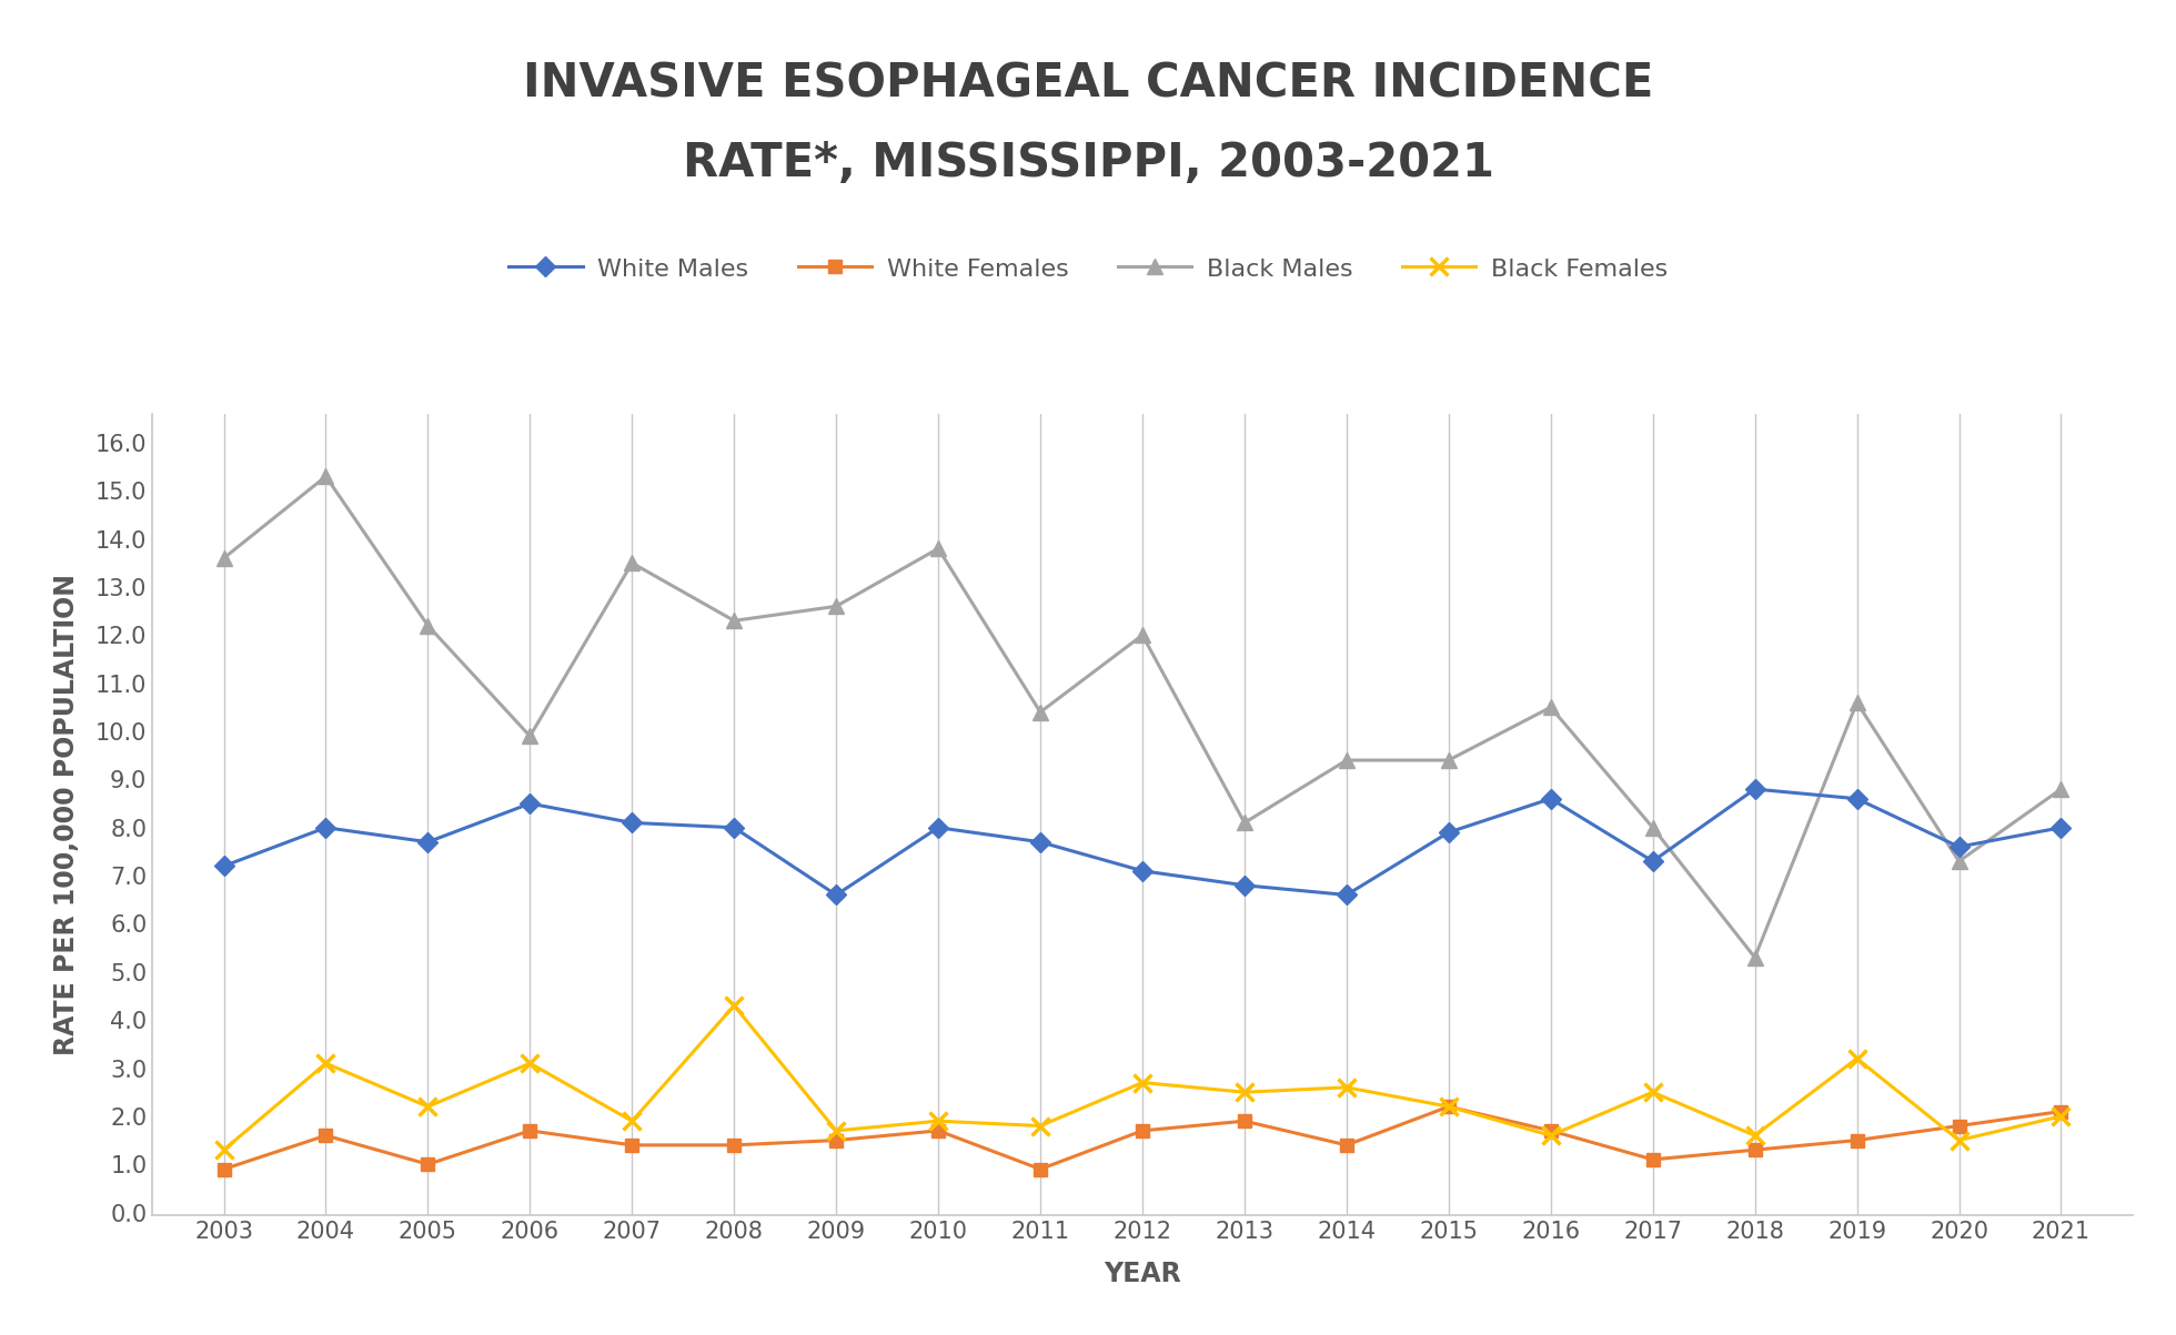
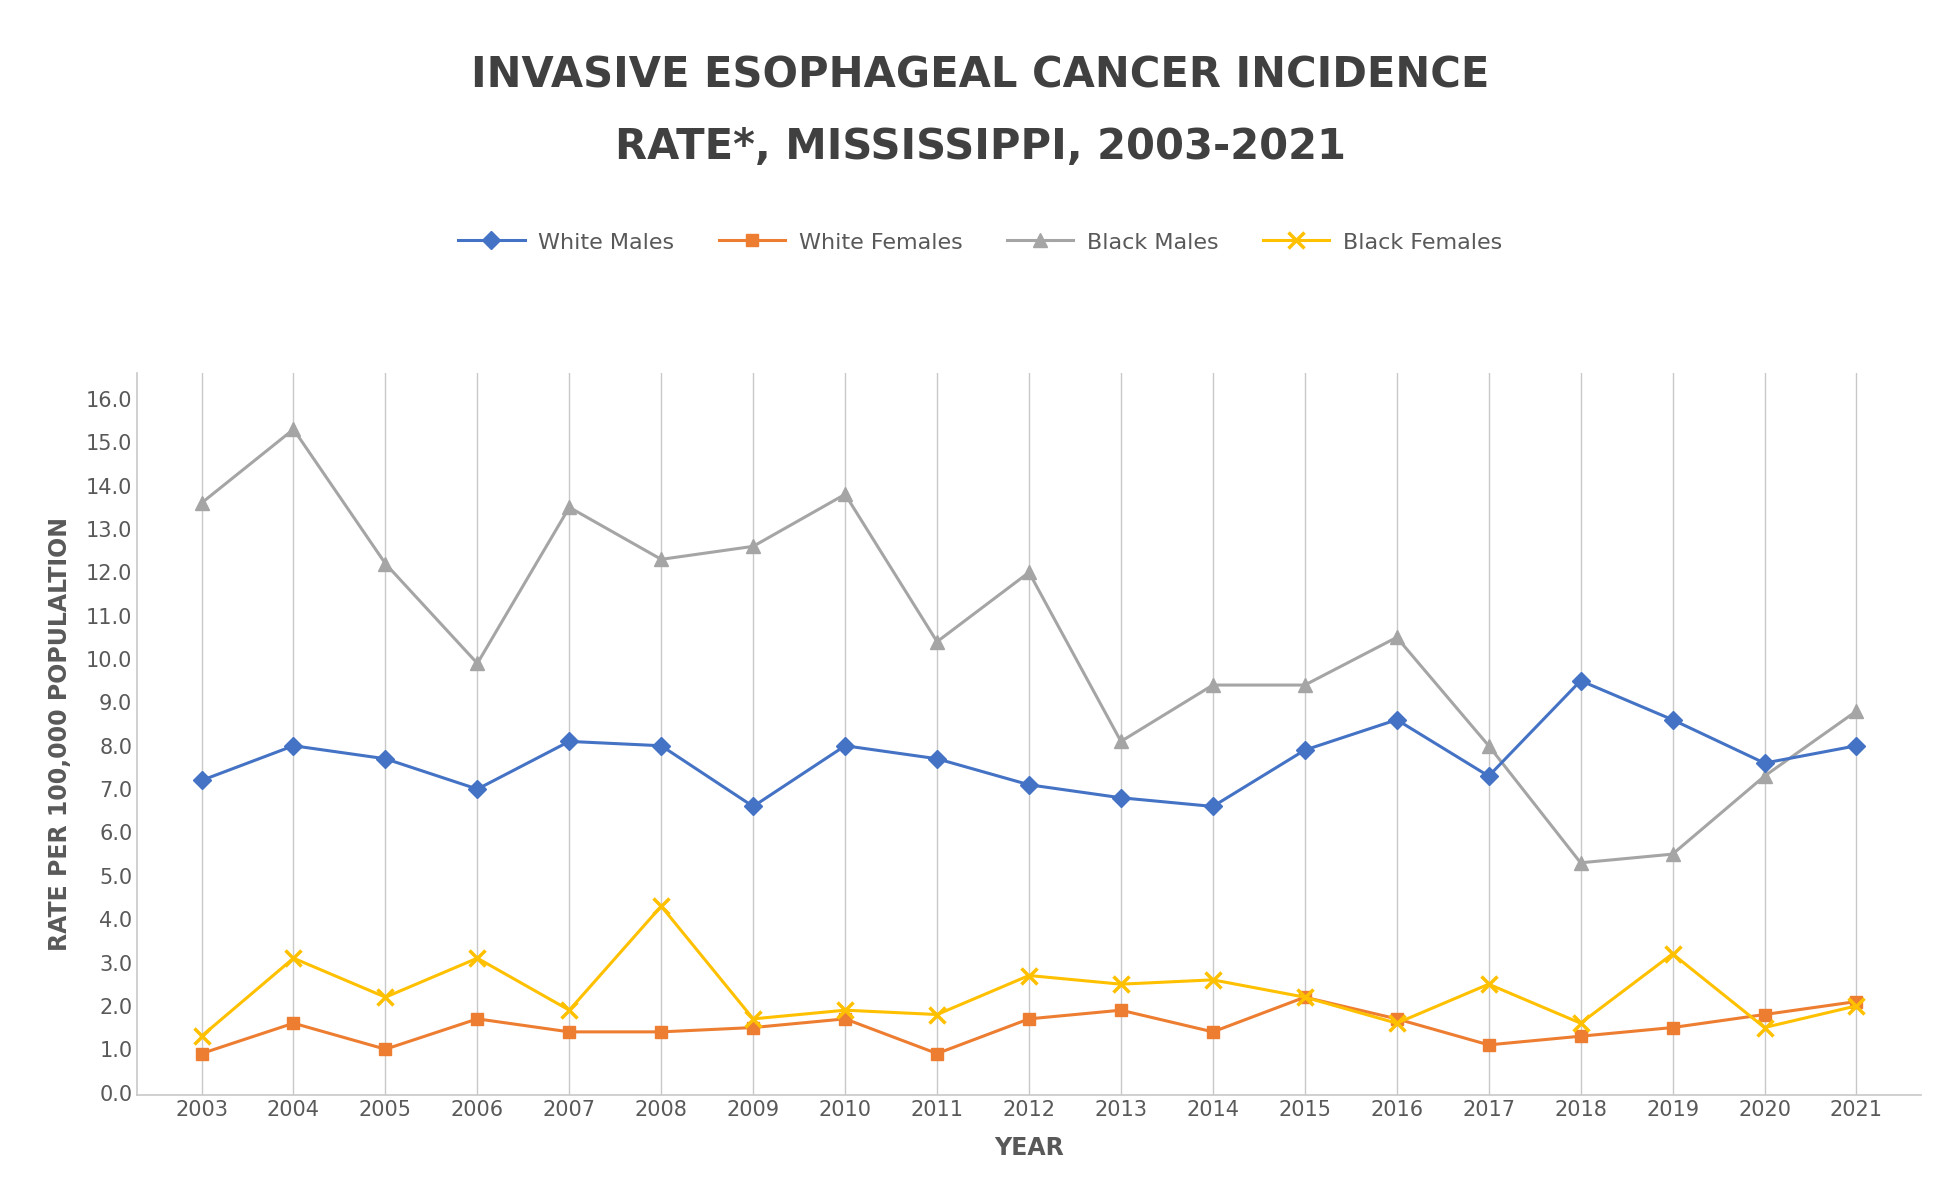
White Males/2006: 8.5 -> 7.0
White Males/2018: 8.8 -> 9.5
Black Males/2019: 10.6 -> 5.5
